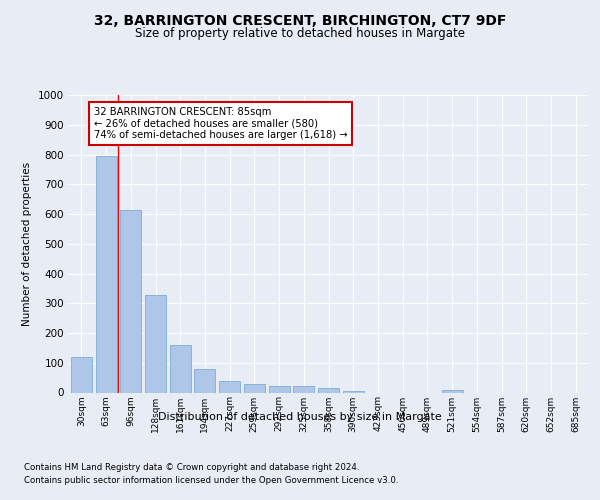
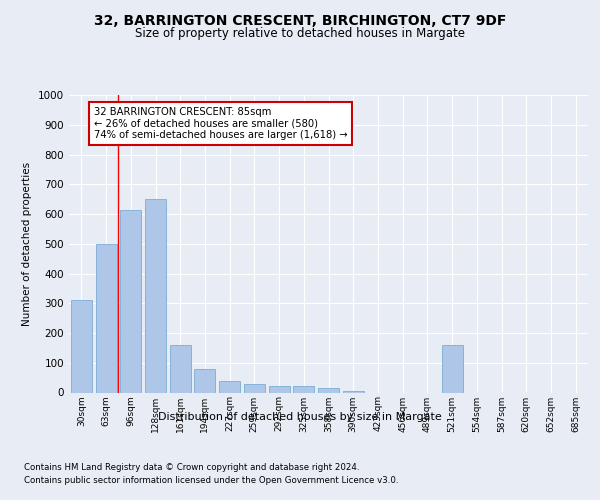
30sqm: 120 -> 310
63sqm: 795 -> 500
128sqm: 328 -> 650
521sqm: 8 -> 160
